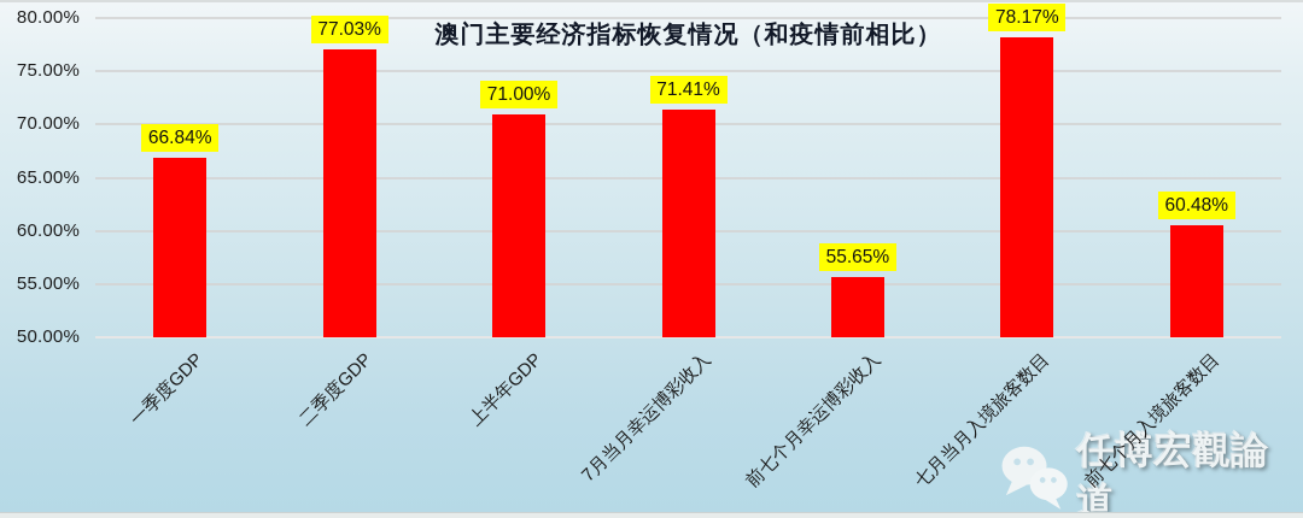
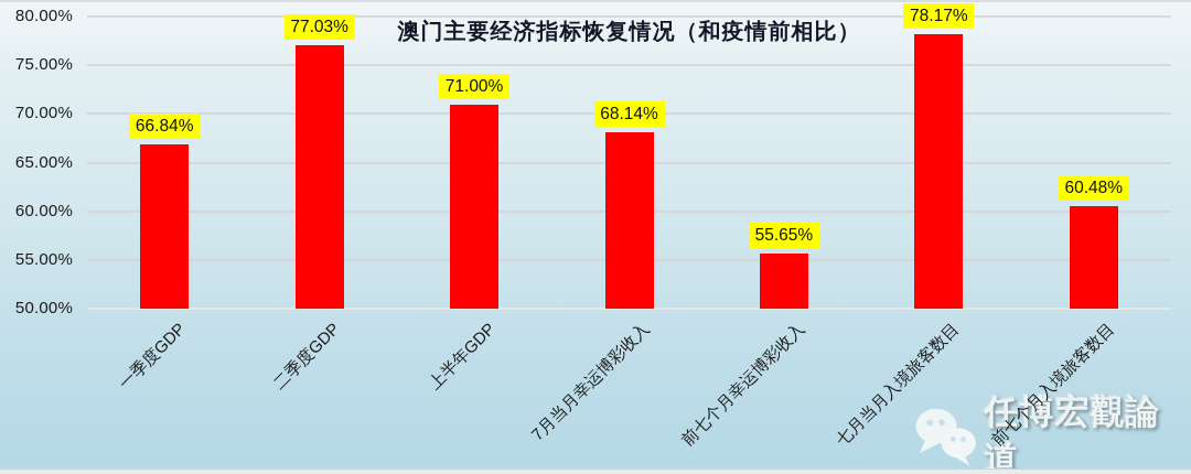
7月当月幸运博彩收入: 71.41% -> 68.14%
